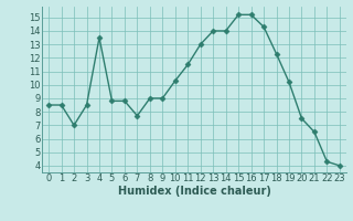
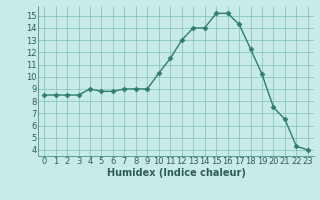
2: 7.0 -> 8.5
4: 13.5 -> 9.0
7: 7.7 -> 9.0
